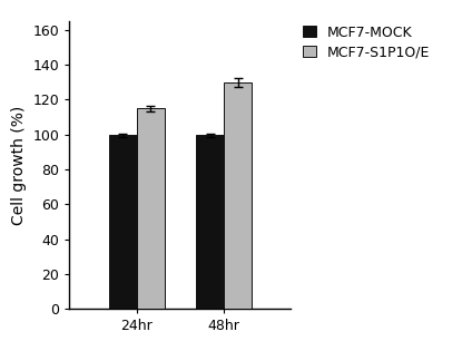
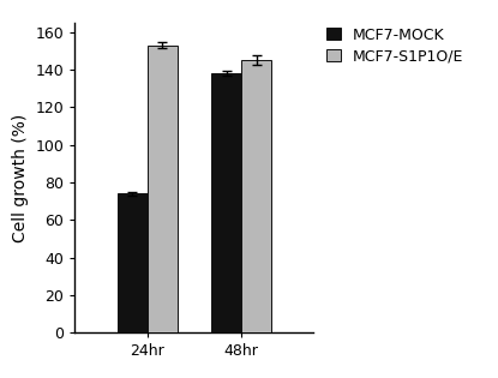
MCF7-MOCK/24hr: 100 -> 74
MCF7-S1P1O/E/24hr: 115 -> 153
MCF7-MOCK/48hr: 100 -> 138
MCF7-S1P1O/E/48hr: 130 -> 145
